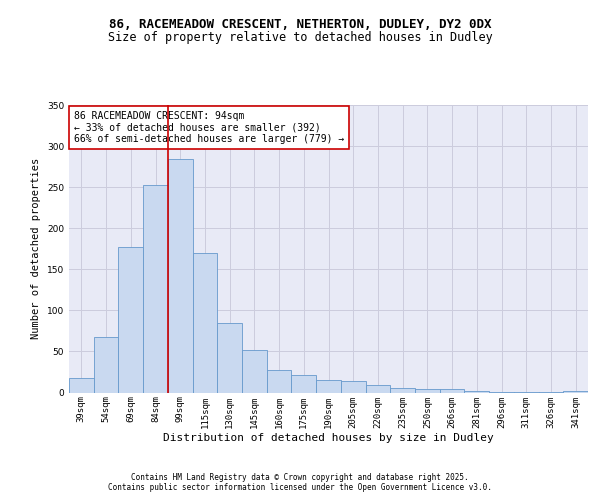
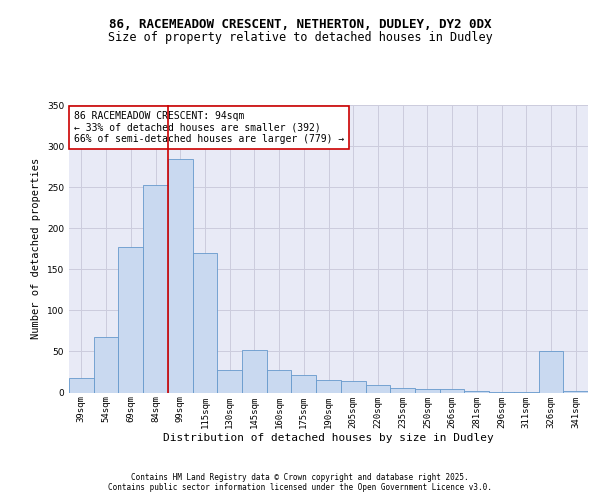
130sqm: 85 -> 28
326sqm: 1 -> 50
